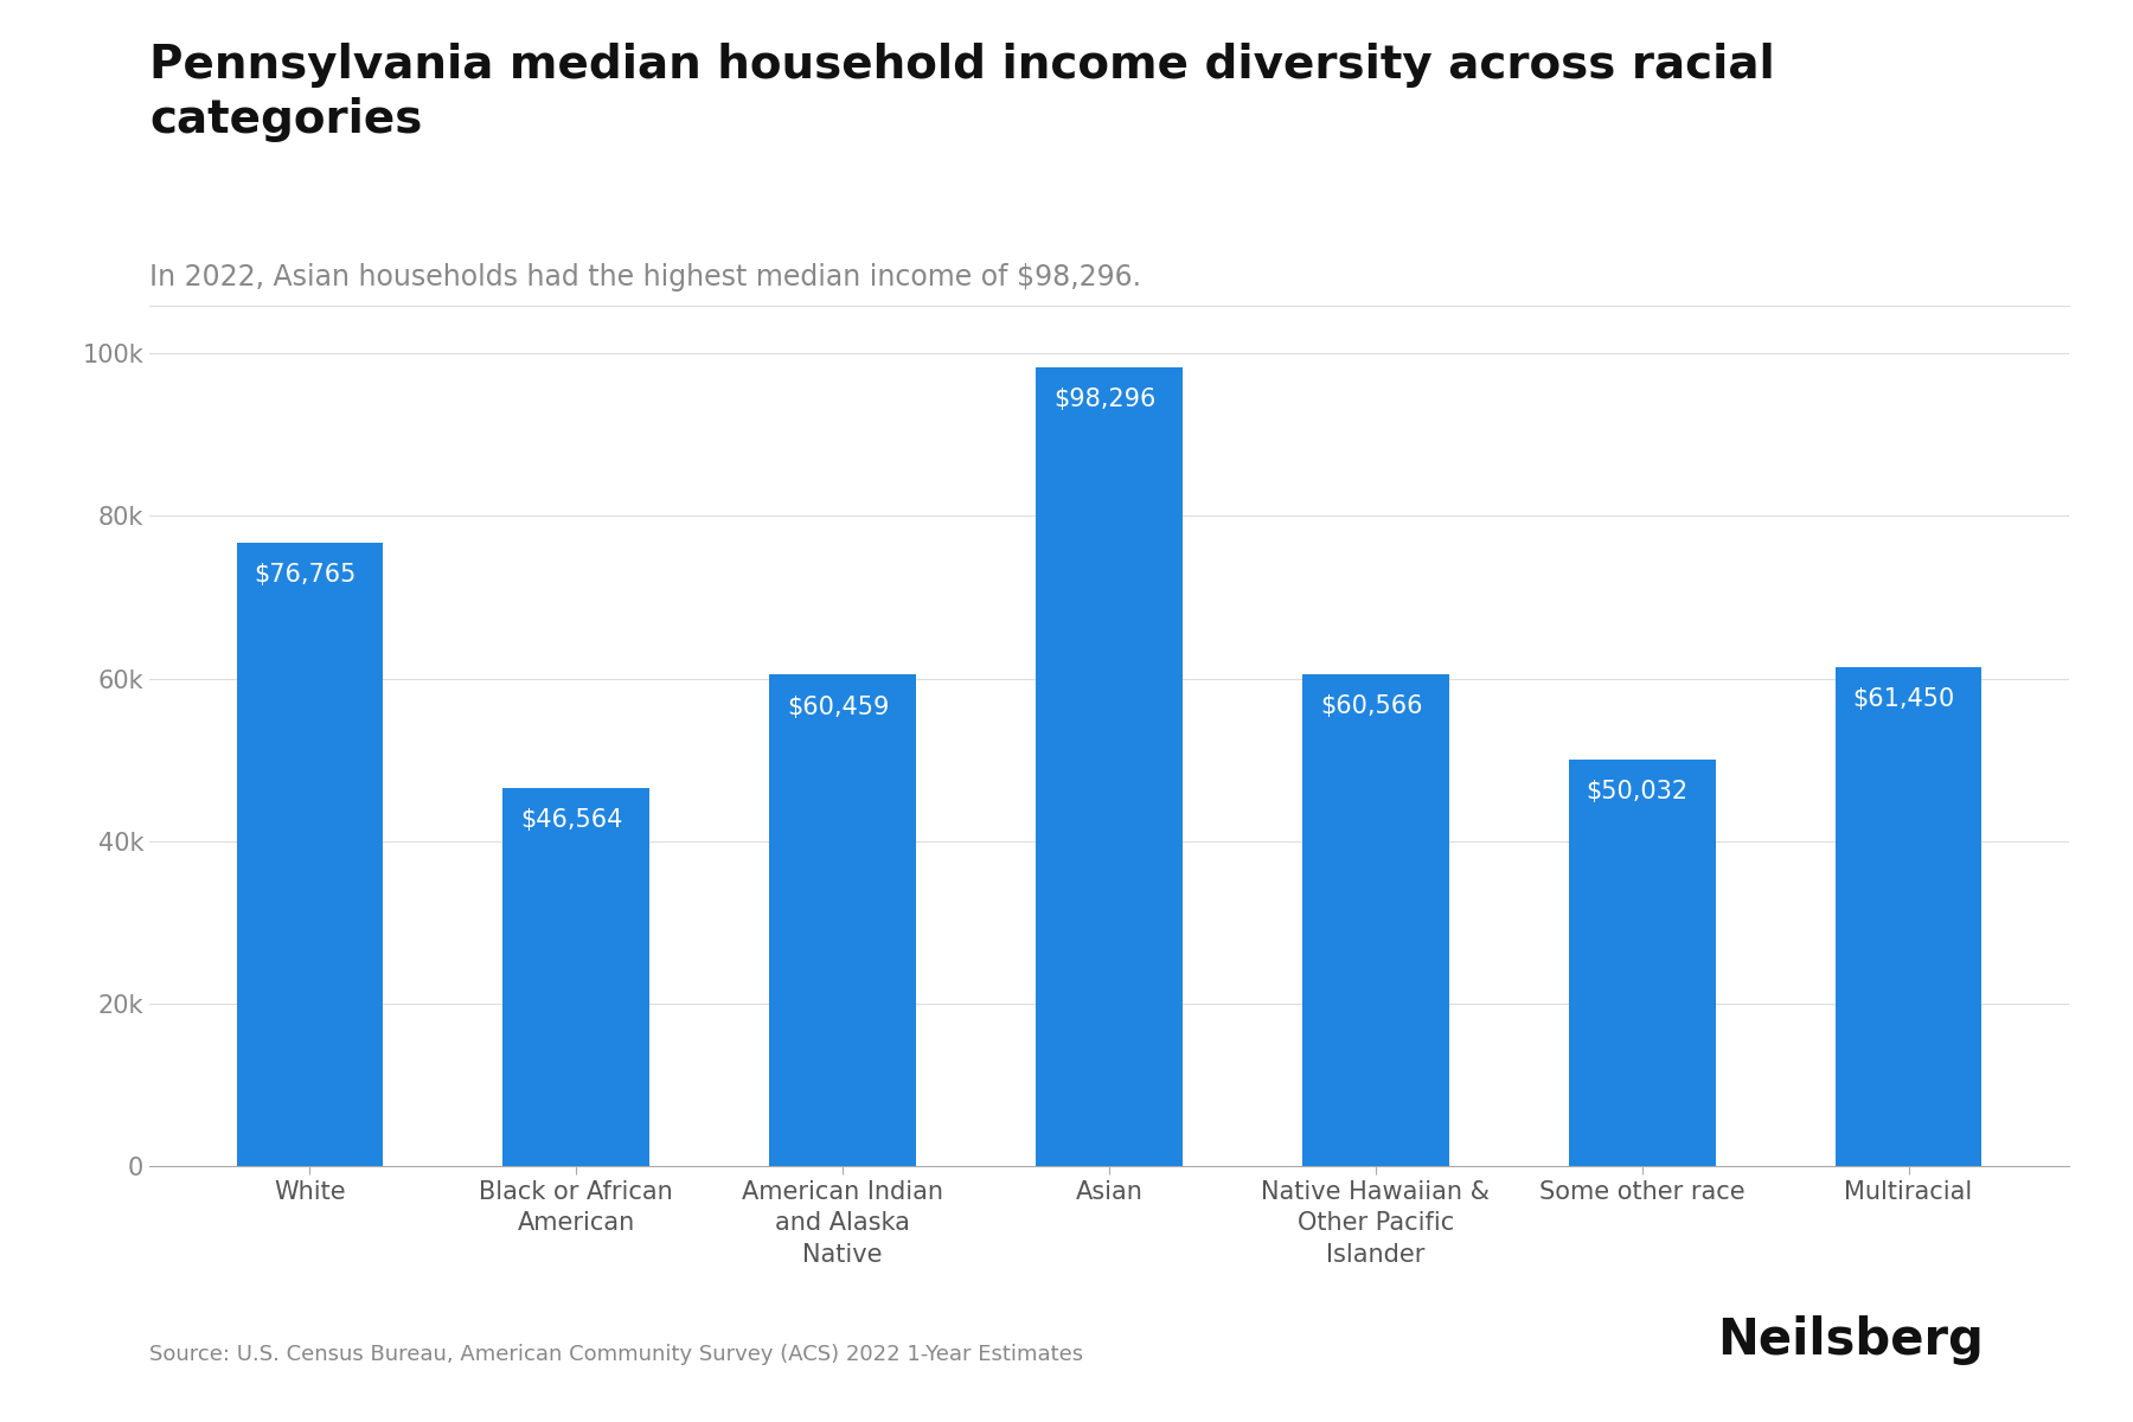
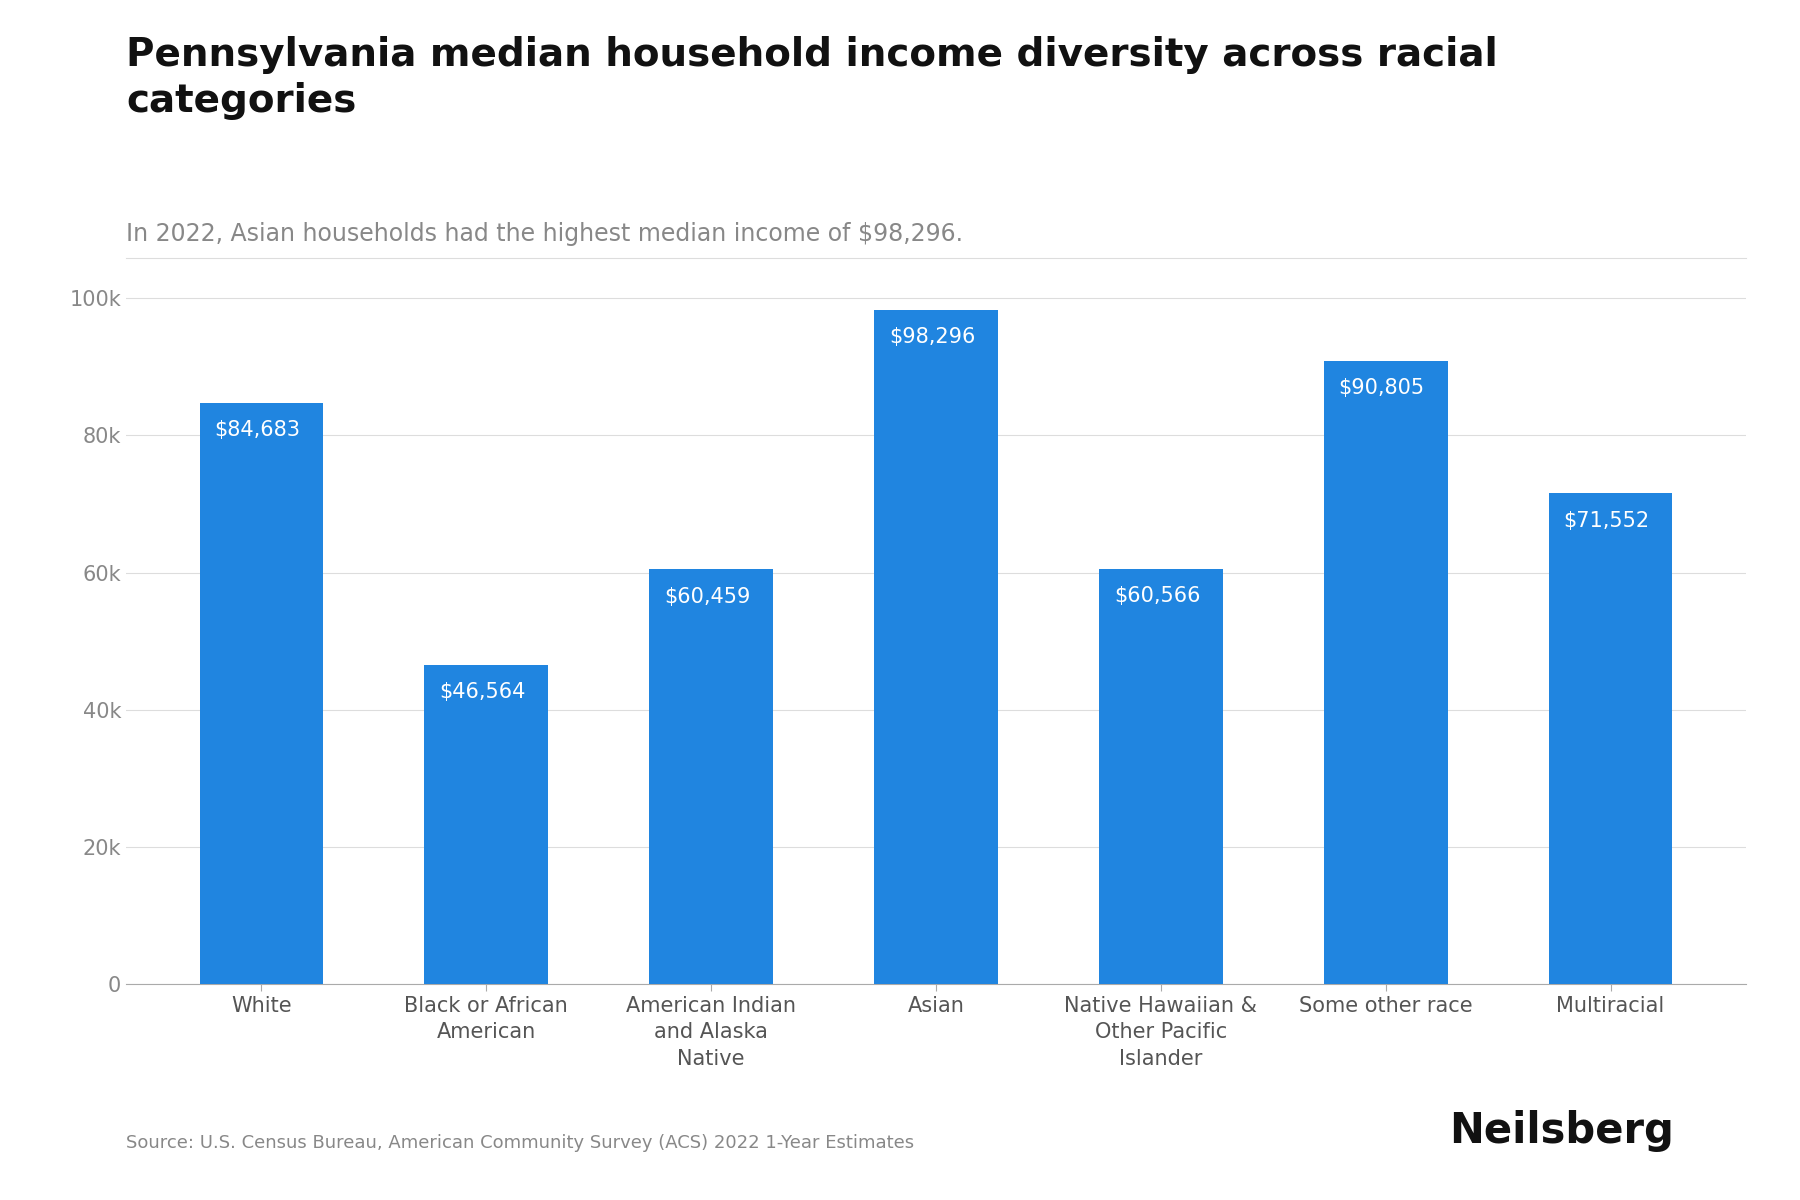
White: $76,765 -> $84,683
Some other race: $50,032 -> $90,805
Multiracial: $61,450 -> $71,552
